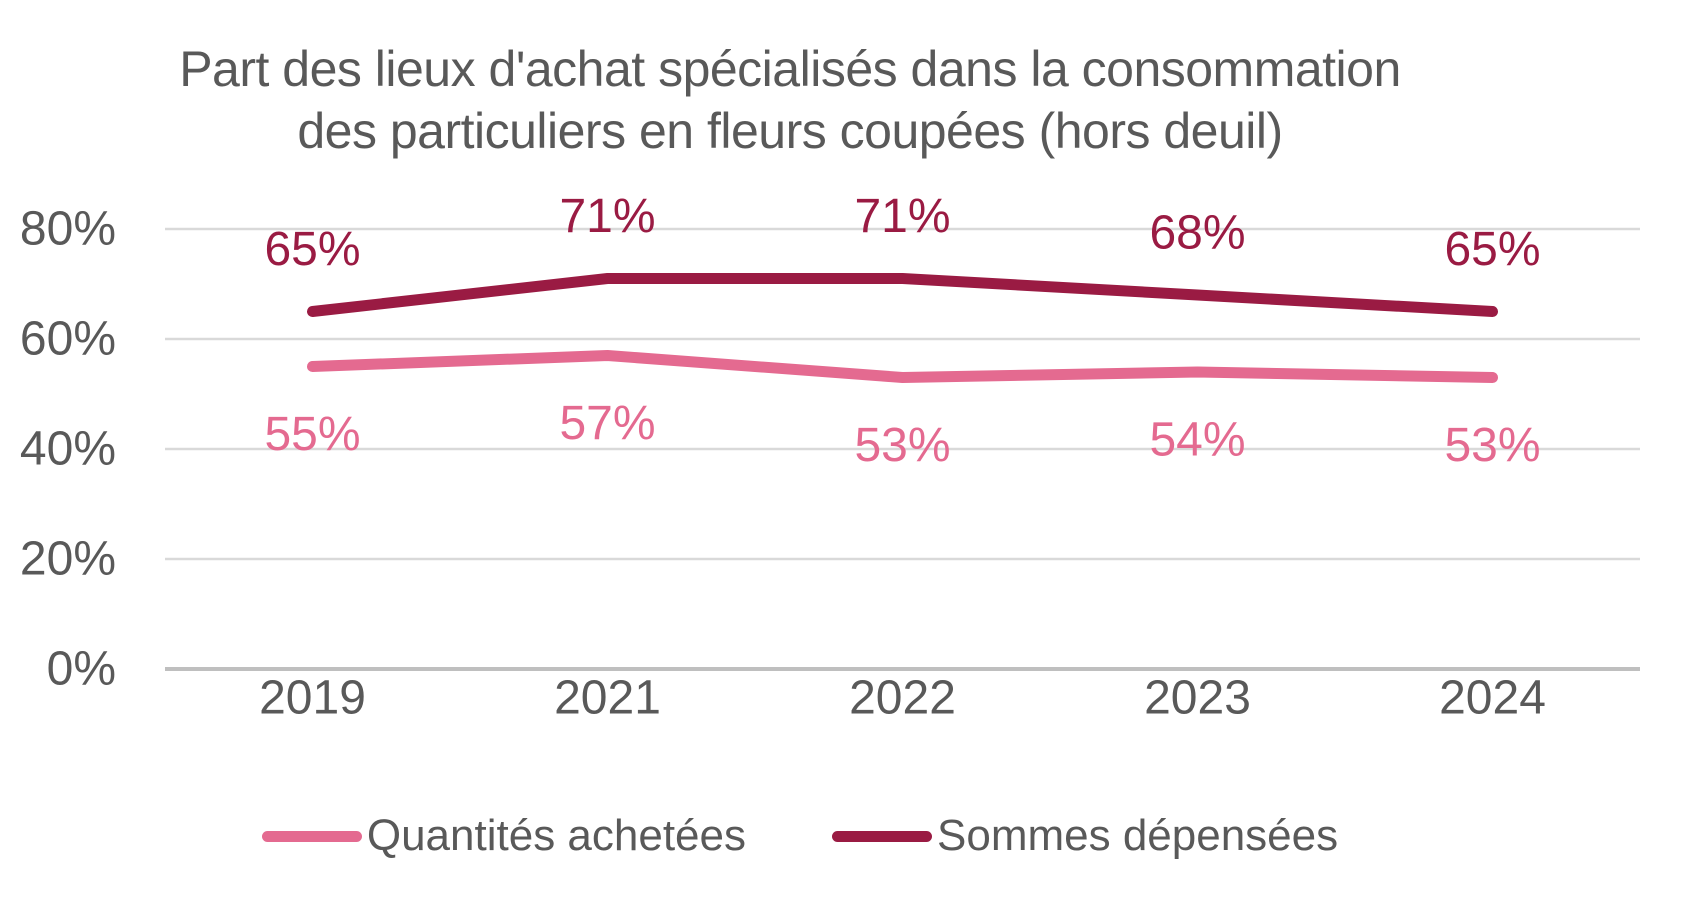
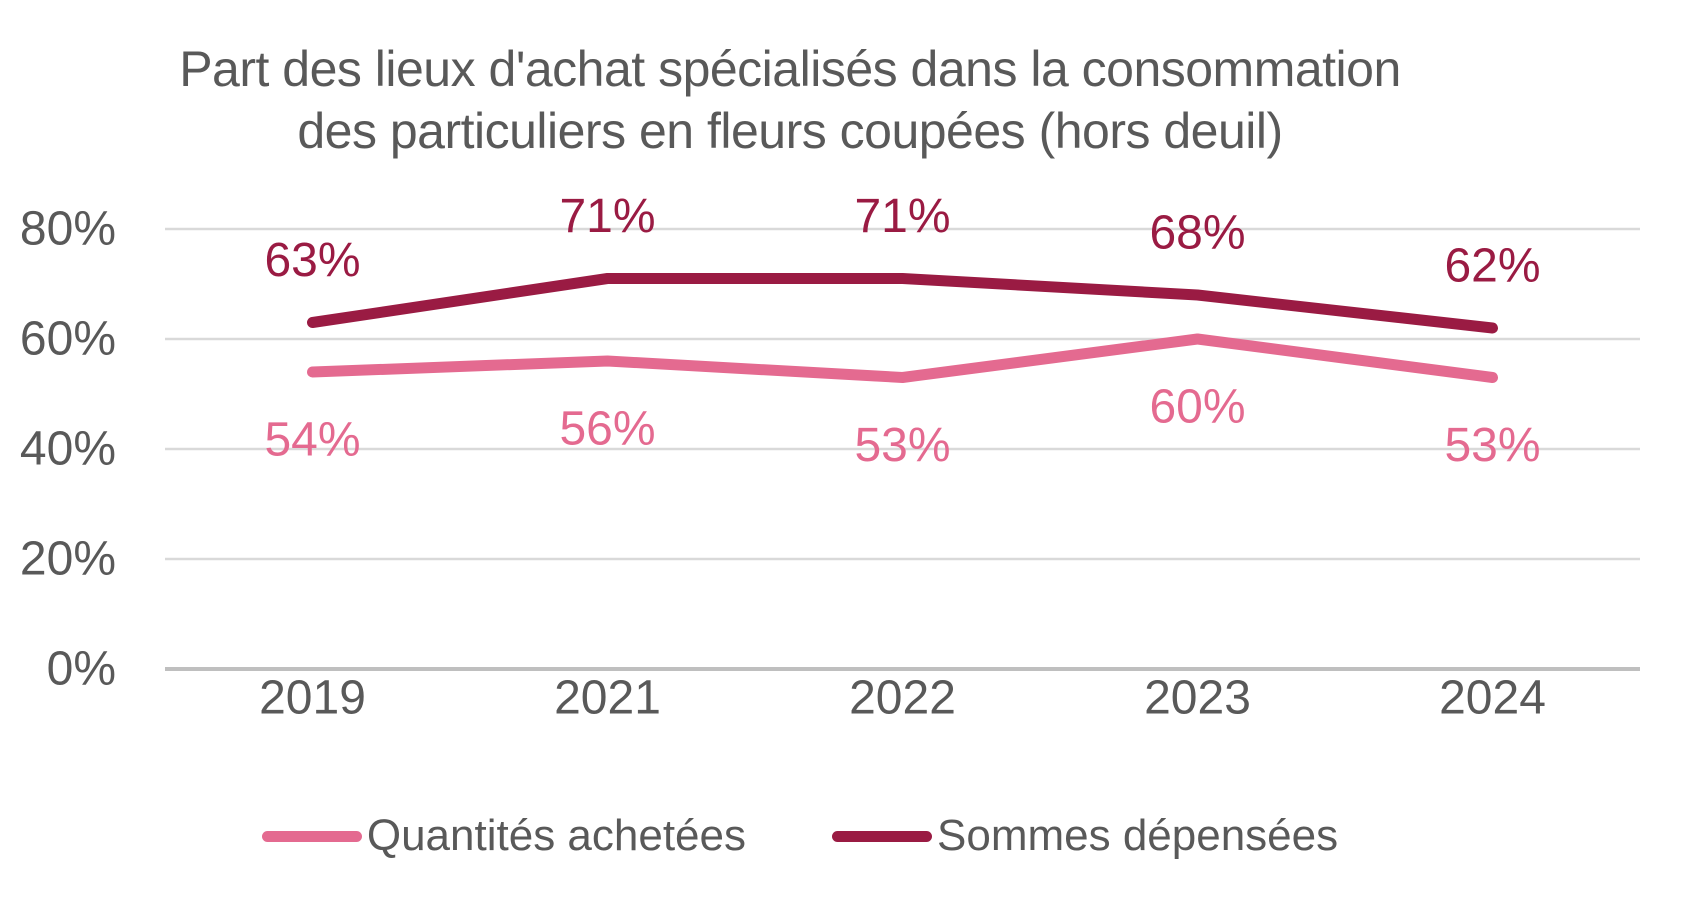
Quantités achetées/2019: 55% -> 54%
Sommes dépensées/2019: 65% -> 63%
Quantités achetées/2021: 57% -> 56%
Quantités achetées/2023: 54% -> 60%
Sommes dépensées/2024: 65% -> 62%
